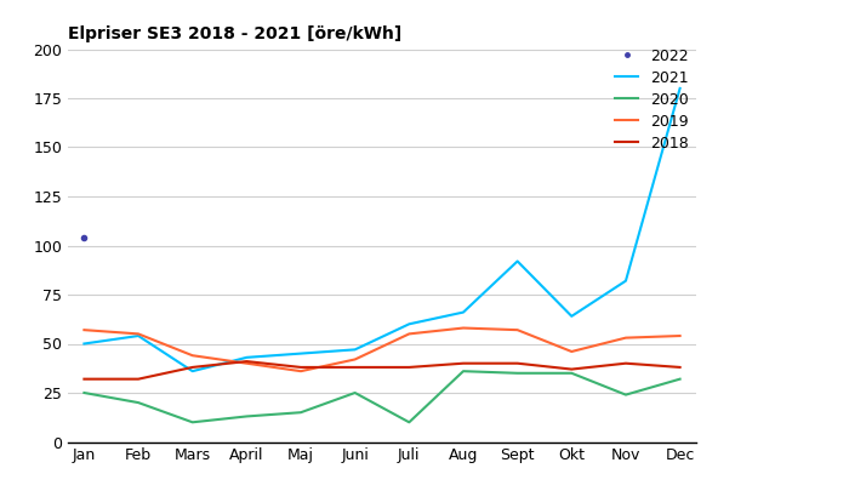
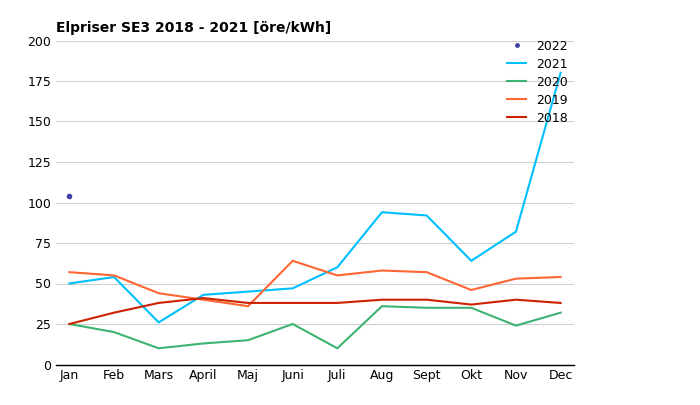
2018/Jan: 32 -> 25
2021/Mars: 36 -> 26
2019/Juni: 42 -> 64
2021/Aug: 66 -> 94
